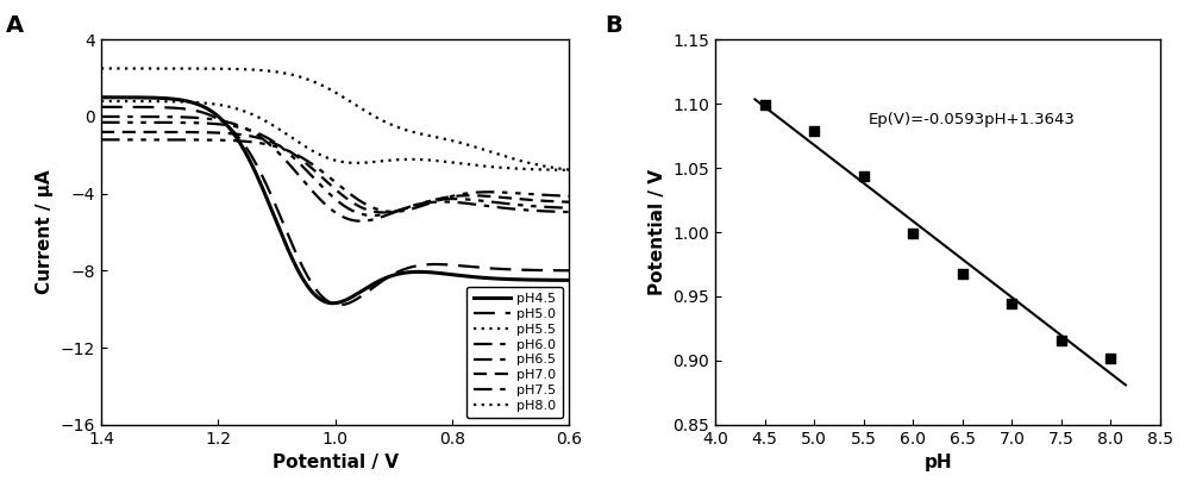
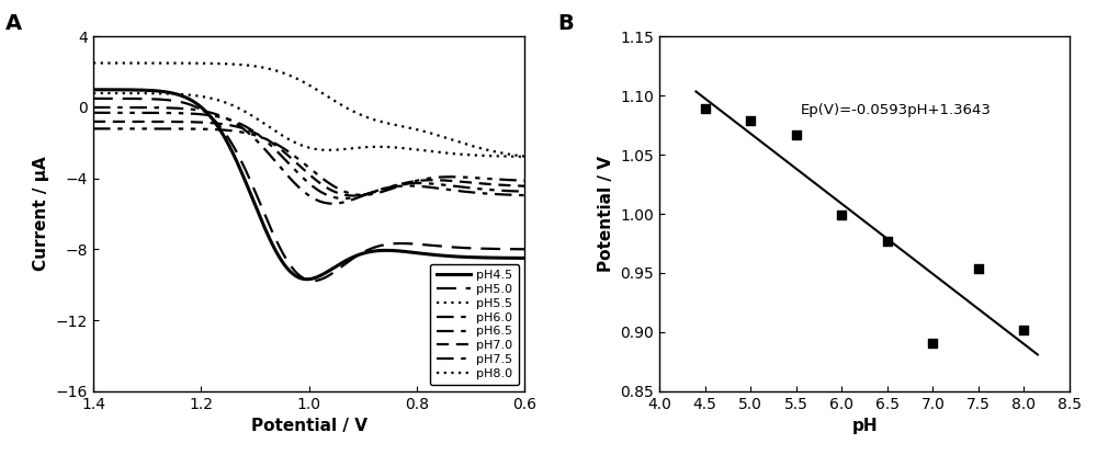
4.5: 1.099 -> 1.089
5.5: 1.044 -> 1.067
6.5: 0.968 -> 0.977
7.0: 0.944 -> 0.891
7.5: 0.916 -> 0.954
